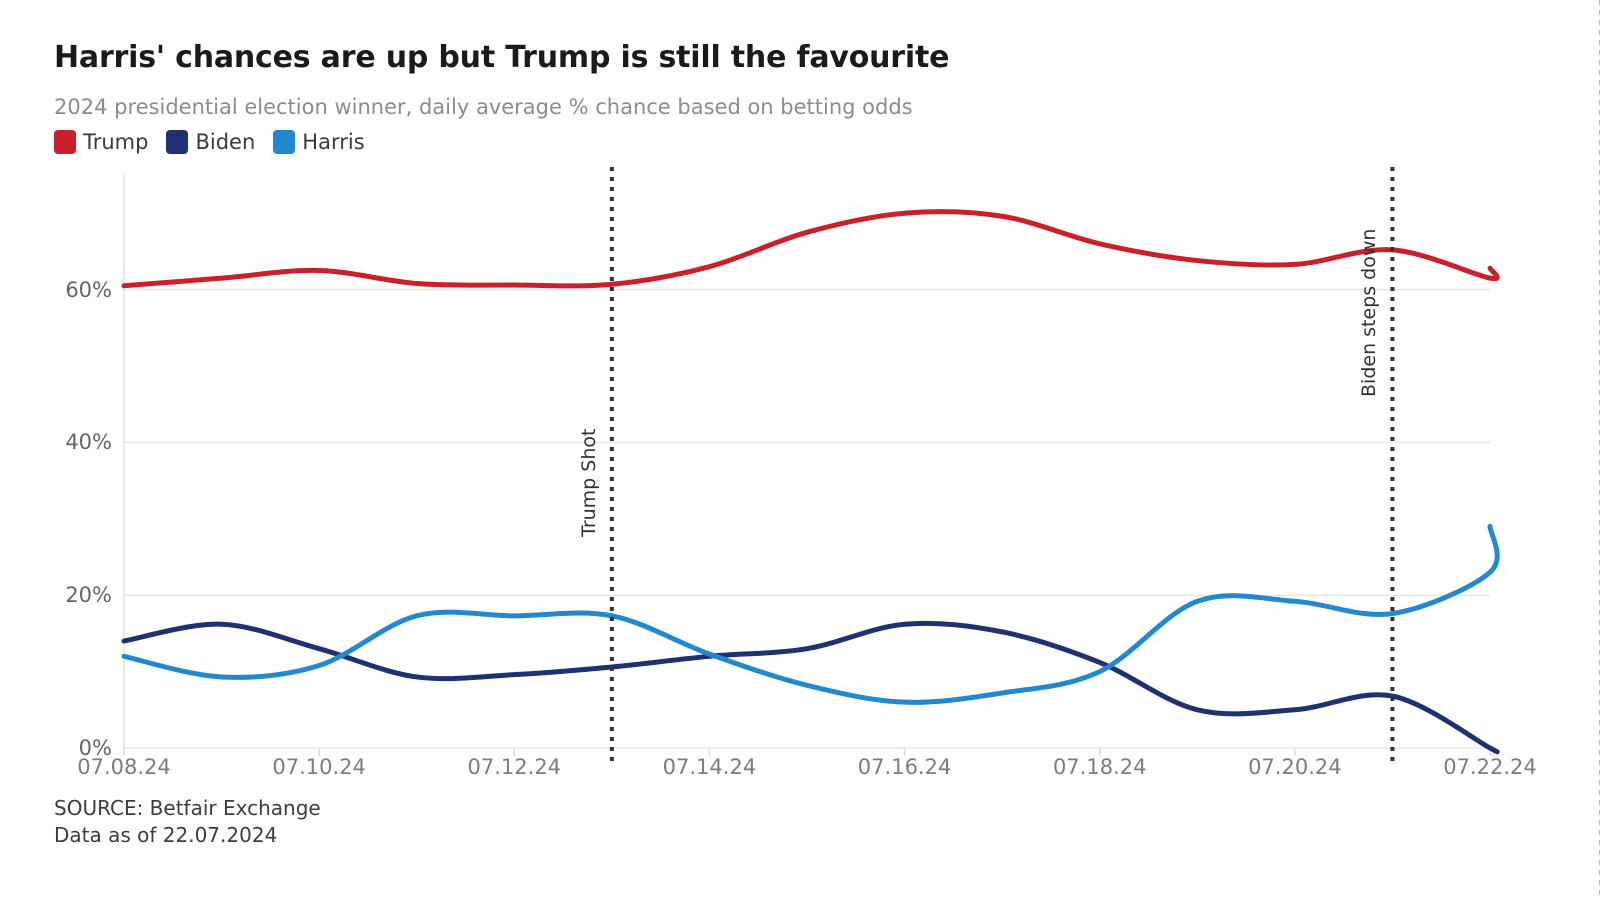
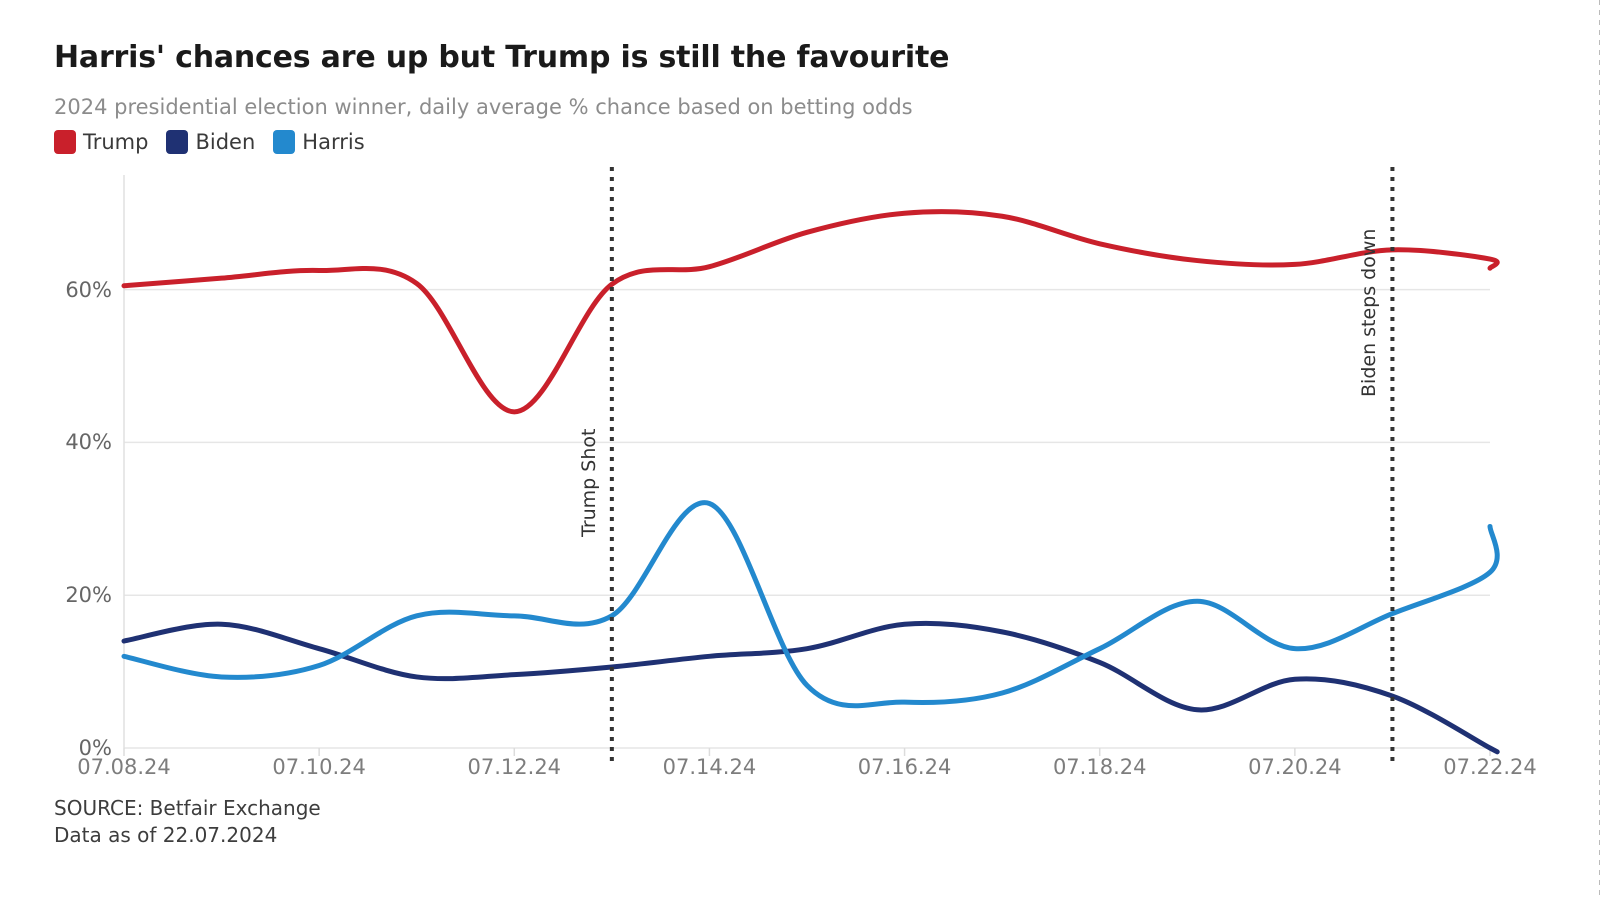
Trump/07.12.24: 61% -> 44%
Harris/07.14.24: 12% -> 32%
Harris/07.18.24: 10% -> 13%
Biden/07.20.24: 5% -> 9%
Harris/07.20.24: 19% -> 13%
Trump/07.22.24: 62% -> 64%
